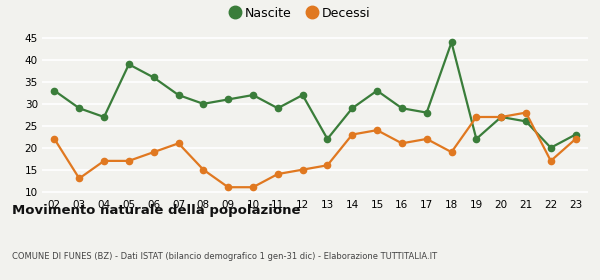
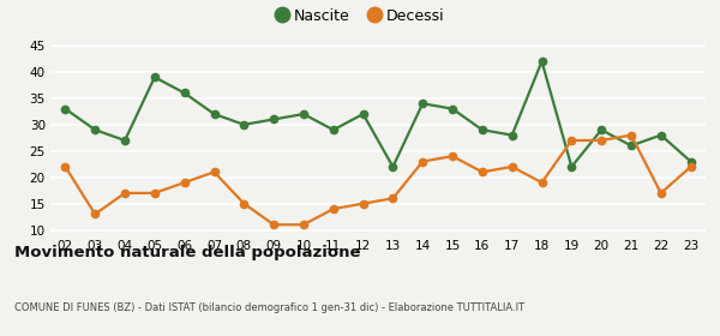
Nascite/14: 29 -> 34
Nascite/18: 44 -> 42
Nascite/20: 27 -> 29
Nascite/22: 20 -> 28
